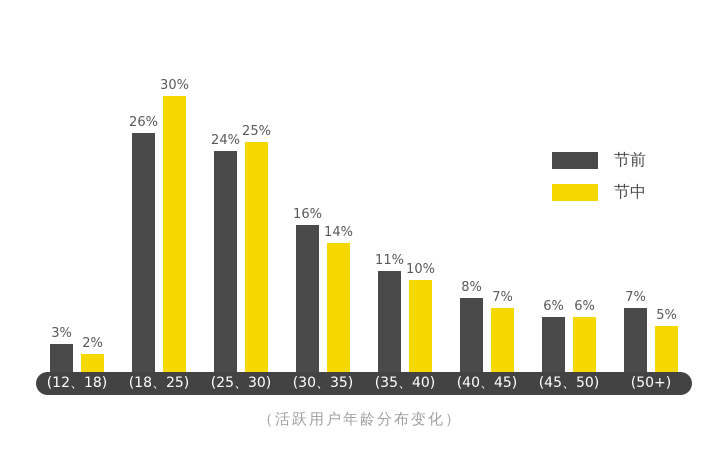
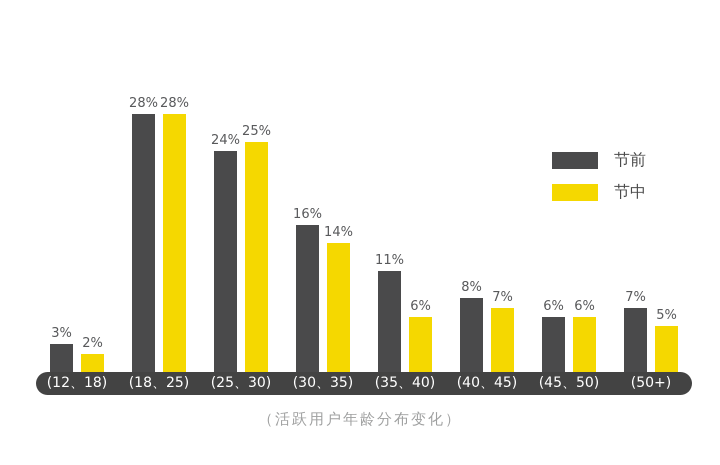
节前/(18、25): 26% -> 28%
节中/(18、25): 30% -> 28%
节中/(35、40): 10% -> 6%
